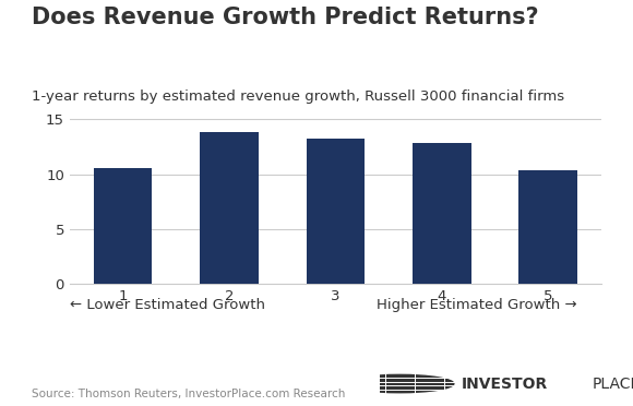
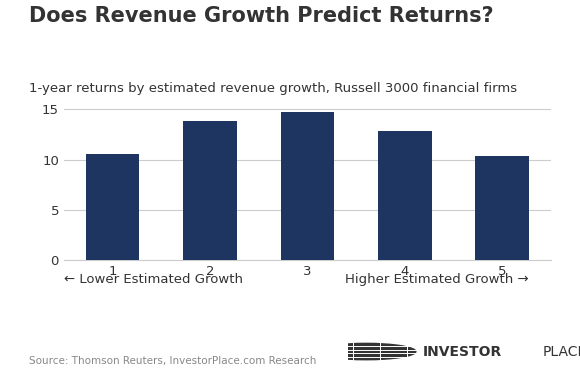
3: 13.3 -> 14.7
